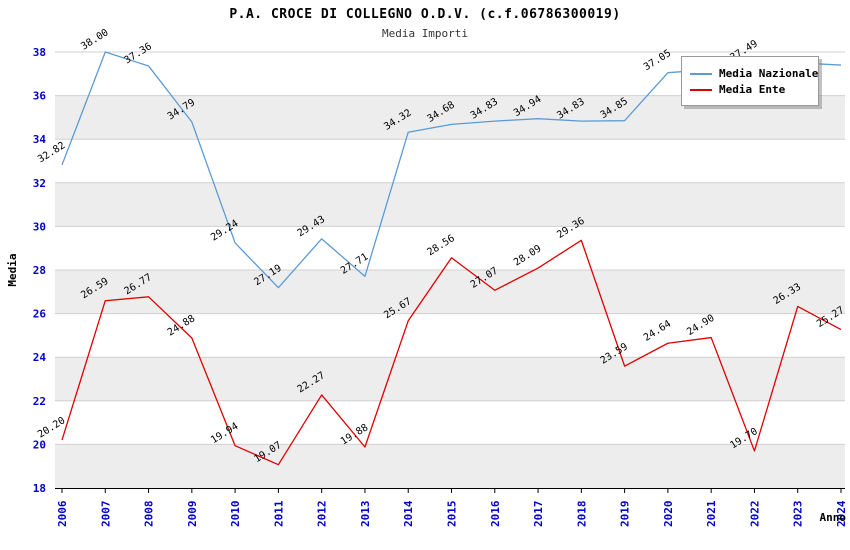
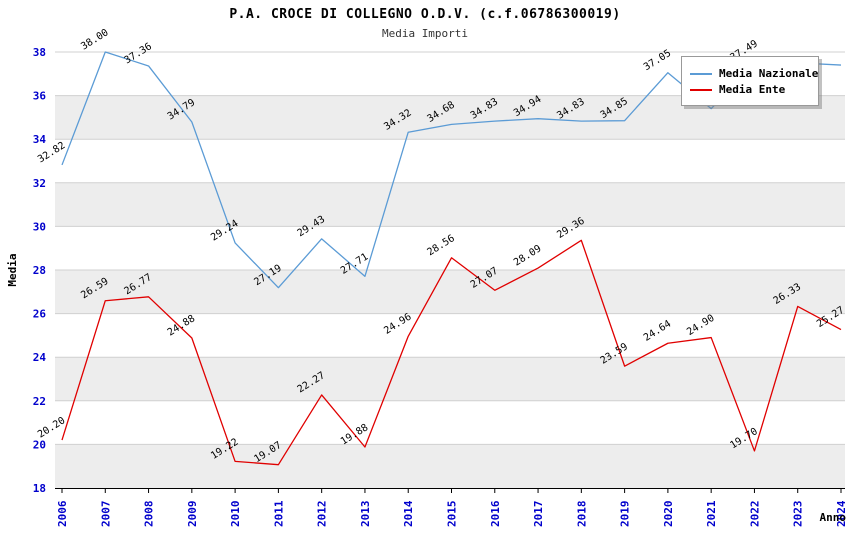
Media Ente/2010: 19.94 -> 19.22
Media Ente/2014: 25.67 -> 24.96
Media Nazionale/2021: 37.2 -> 35.4
